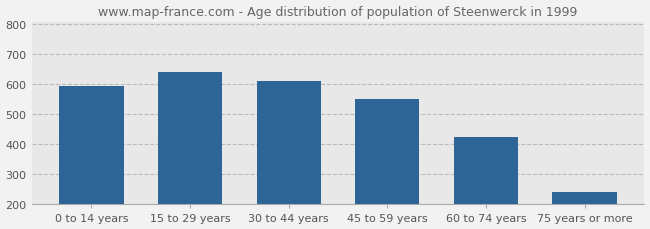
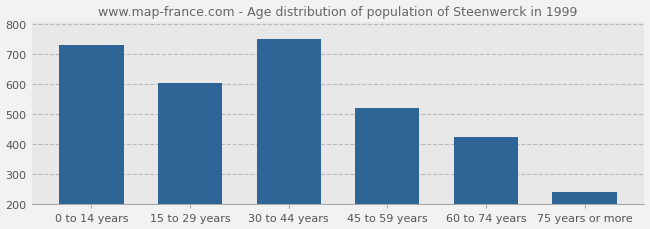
0 to 14 years: 595 -> 730
15 to 29 years: 640 -> 605
30 to 44 years: 610 -> 752
45 to 59 years: 550 -> 523
